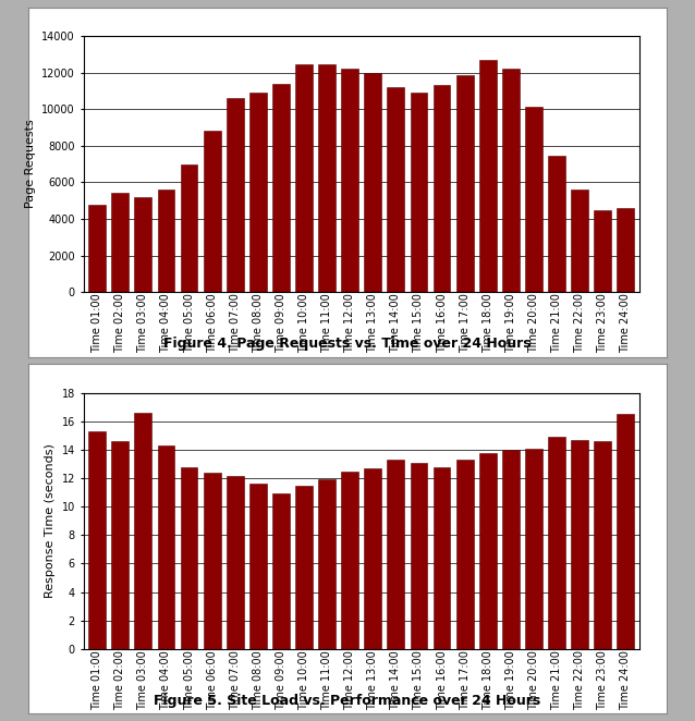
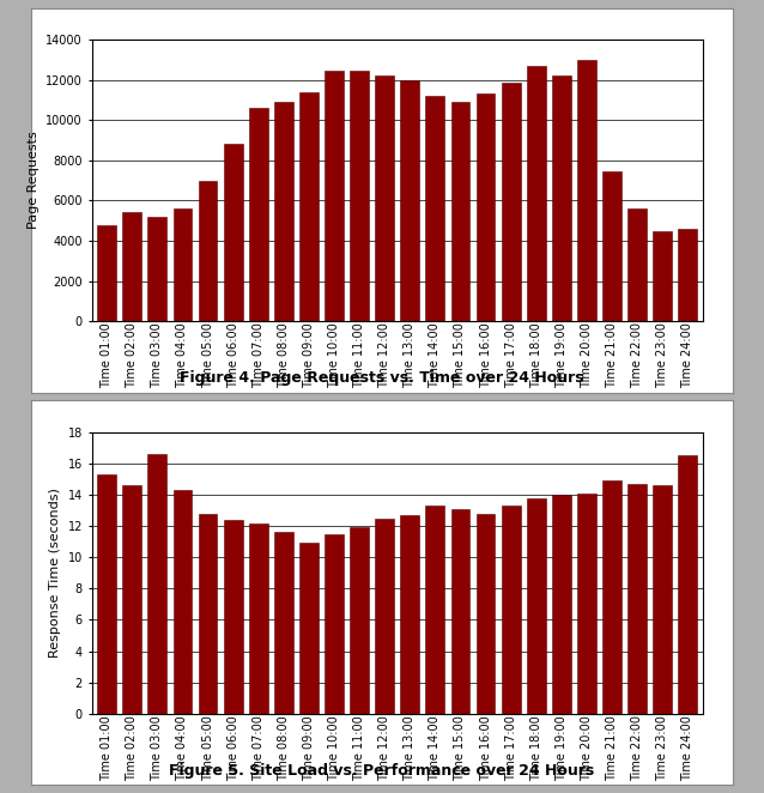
Time 20:00: 10200 -> 13000
